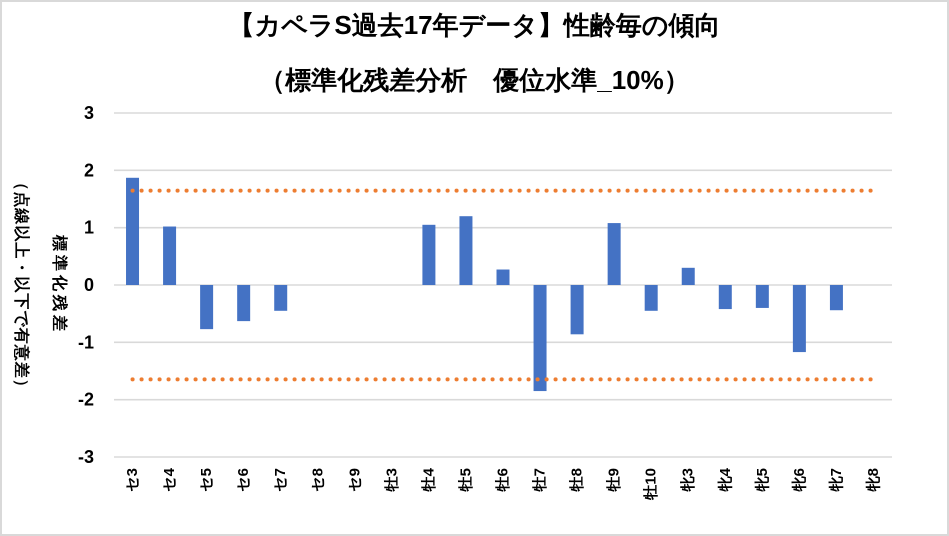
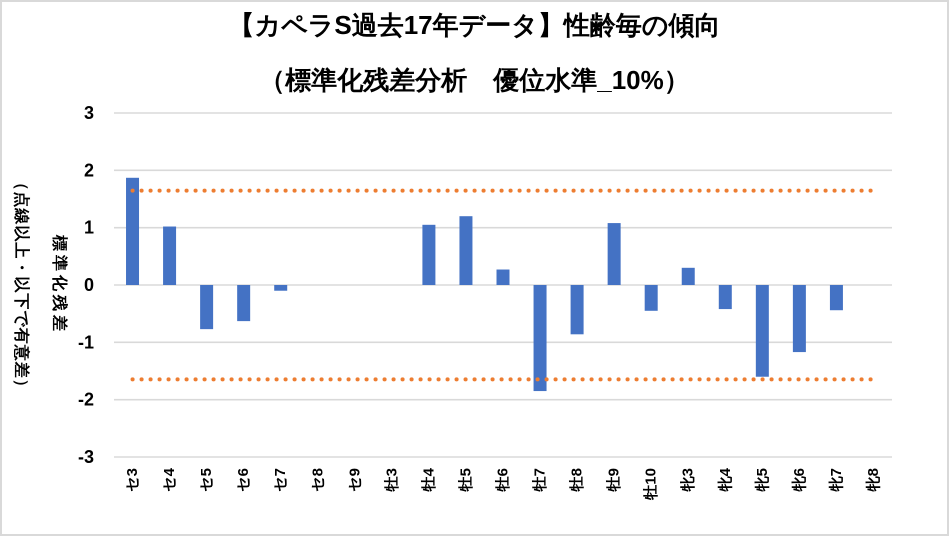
セ7: -0.5 -> -0.1
牝5: -0.4 -> -1.6
